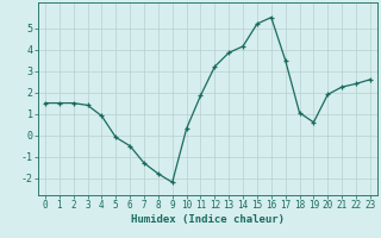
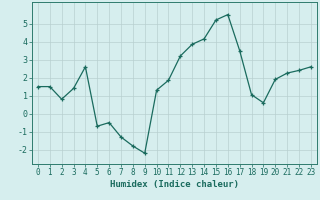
2: 1.5 -> 0.8
4: 0.9 -> 2.6
5: -0.1 -> -0.7
10: 0.3 -> 1.3
